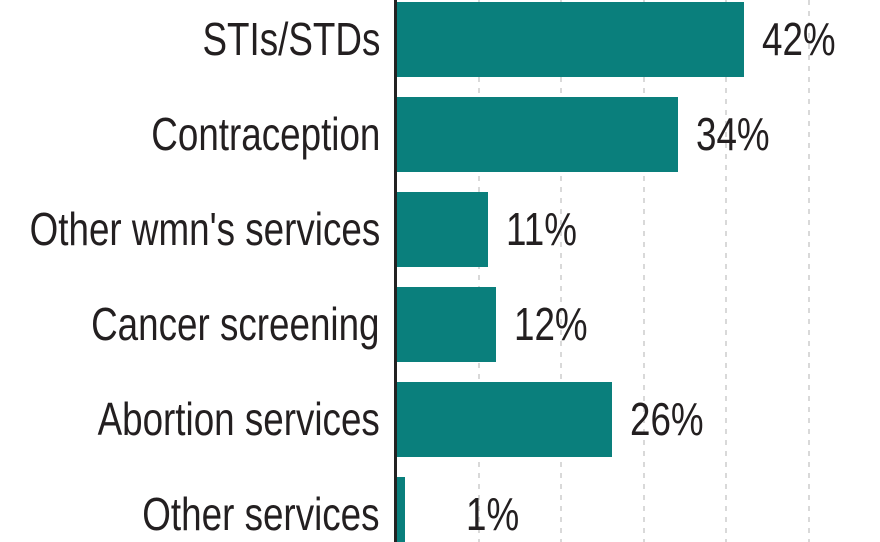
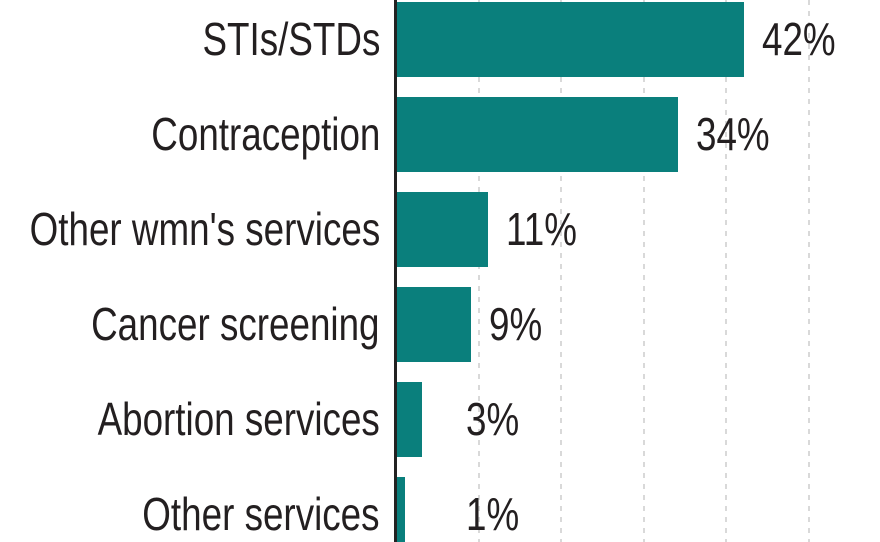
Cancer screening: 12% -> 9%
Abortion services: 26% -> 3%
